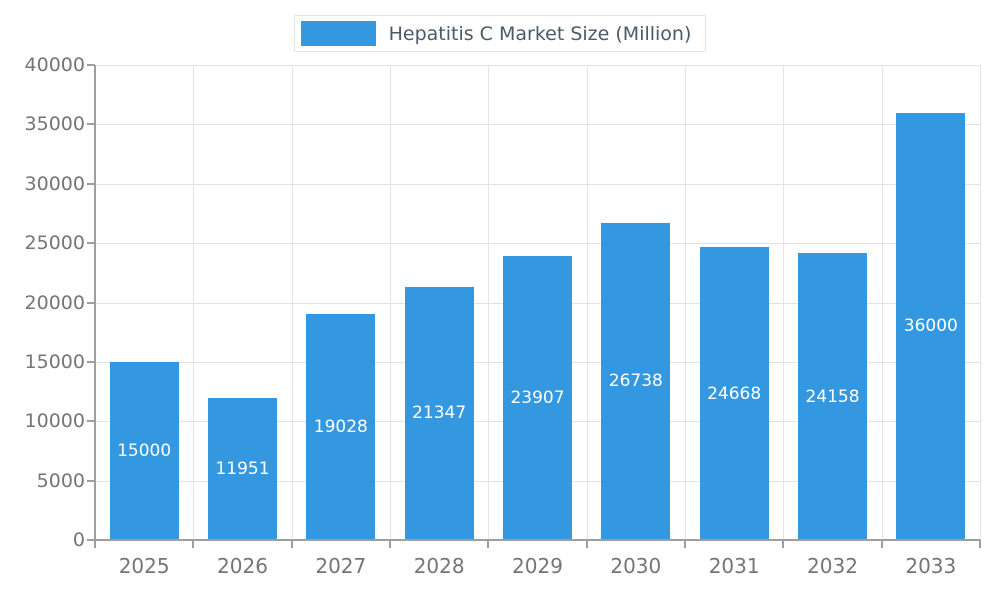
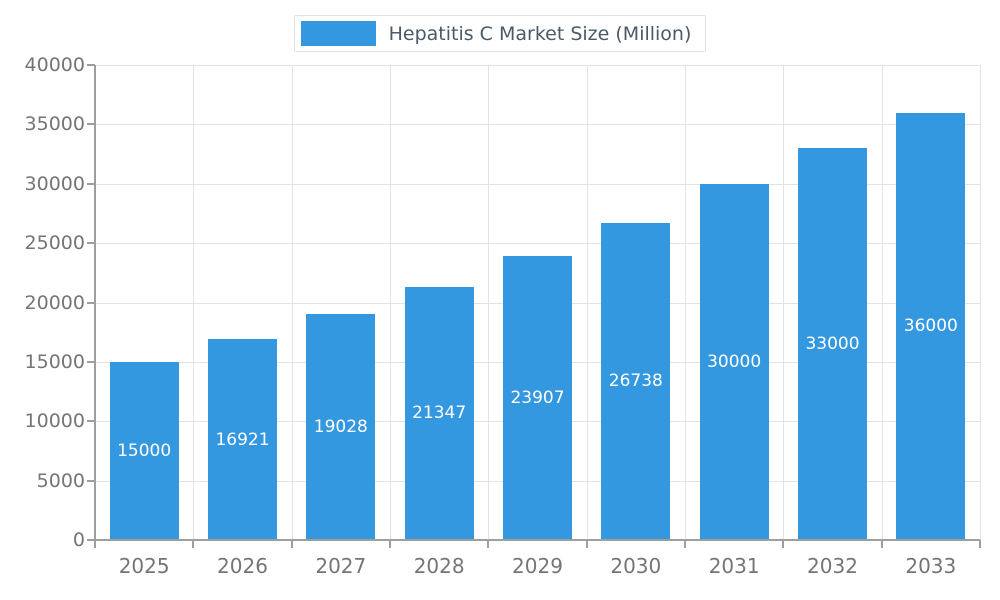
2026: 11951 -> 16921
2031: 24668 -> 30000
2032: 24158 -> 33000
